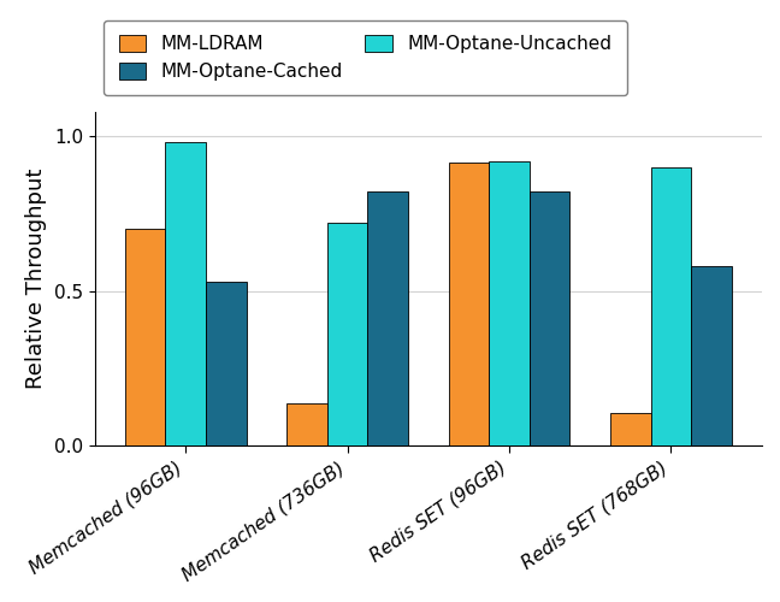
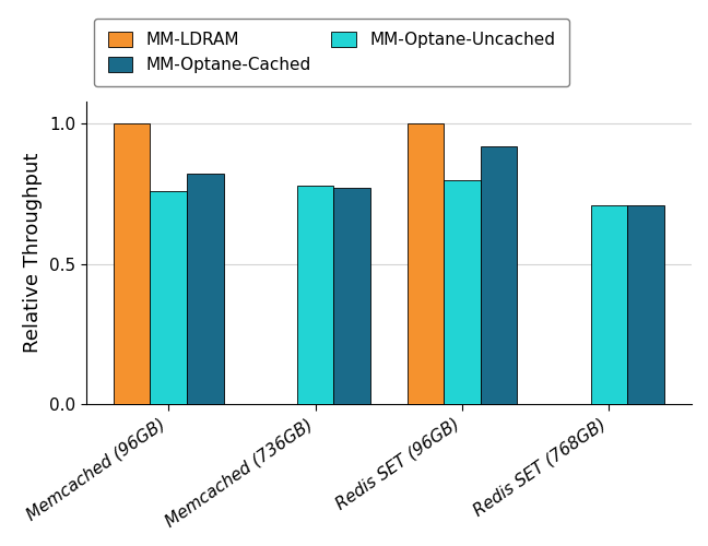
MM-LDRAM/Memcached (96GB): 0.700 -> 1.000
MM-Optane-Uncached/Memcached (96GB): 0.98 -> 0.76
MM-Optane-Cached/Memcached (96GB): 0.53 -> 0.82
MM-LDRAM/Memcached (736GB): 0.135 -> 0.001
MM-Optane-Uncached/Memcached (736GB): 0.72 -> 0.78
MM-Optane-Cached/Memcached (736GB): 0.82 -> 0.77
MM-LDRAM/Redis SET (96GB): 0.915 -> 1.000
MM-Optane-Uncached/Redis SET (96GB): 0.92 -> 0.80
MM-Optane-Cached/Redis SET (96GB): 0.82 -> 0.92
MM-LDRAM/Redis SET (768GB): 0.105 -> 0.001
MM-Optane-Uncached/Redis SET (768GB): 0.90 -> 0.71
MM-Optane-Cached/Redis SET (768GB): 0.58 -> 0.71
